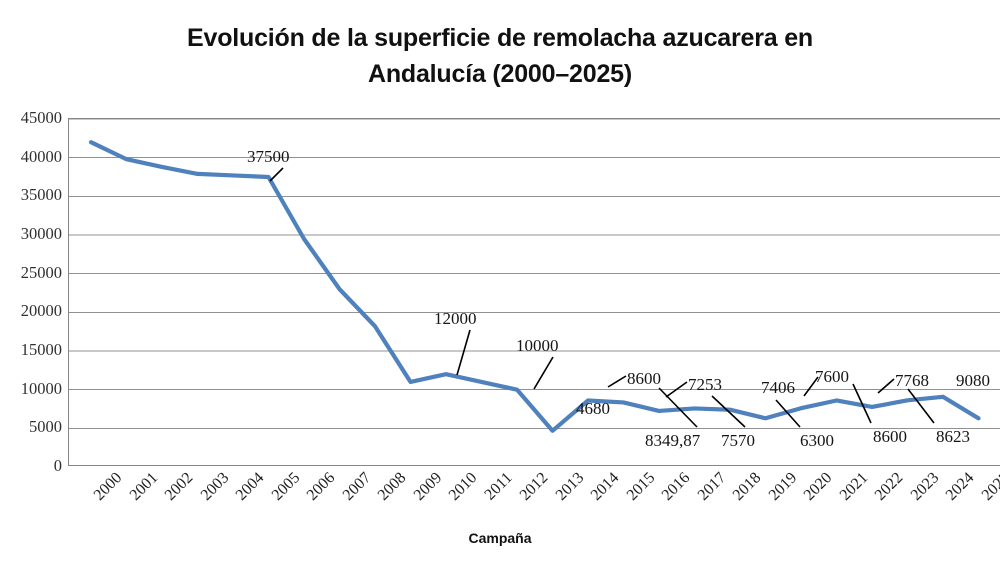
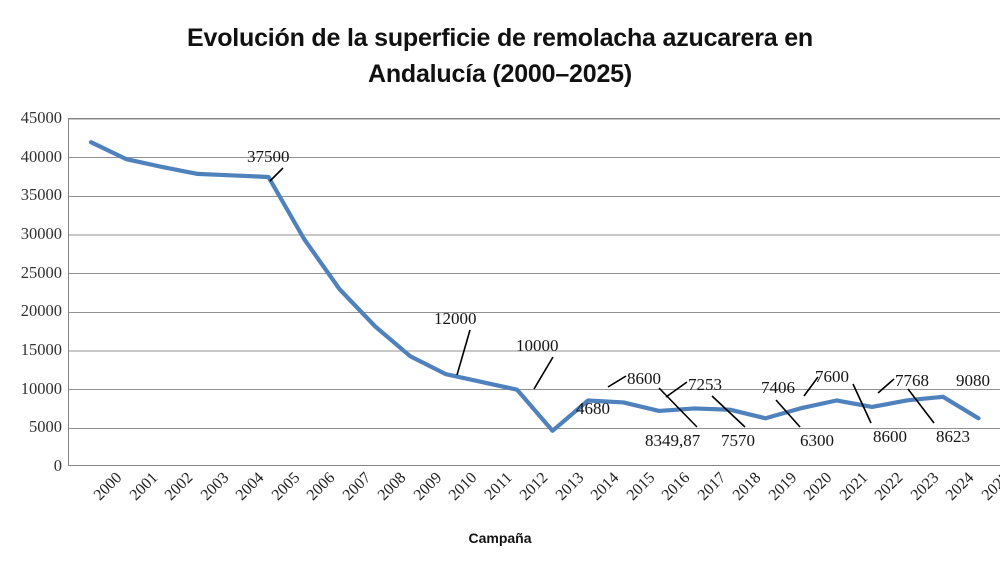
2009: 11000 -> 14000
